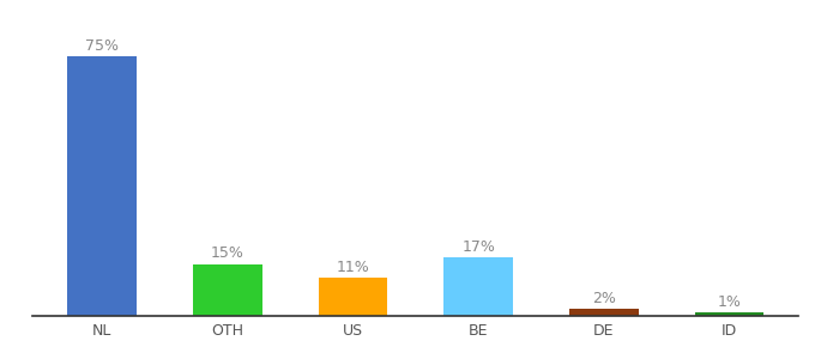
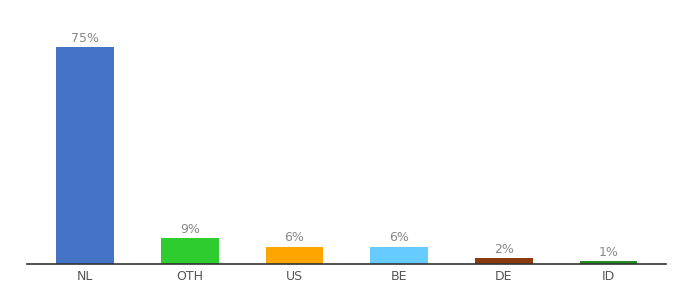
OTH: 15% -> 9%
US: 11% -> 6%
BE: 17% -> 6%
